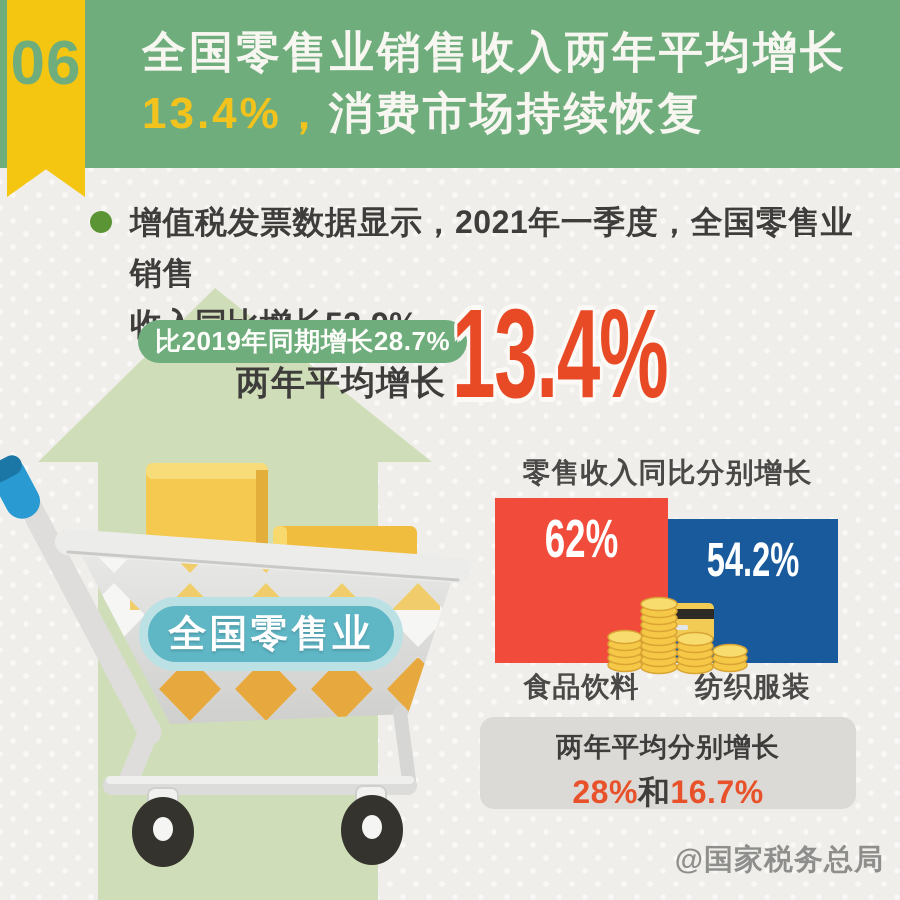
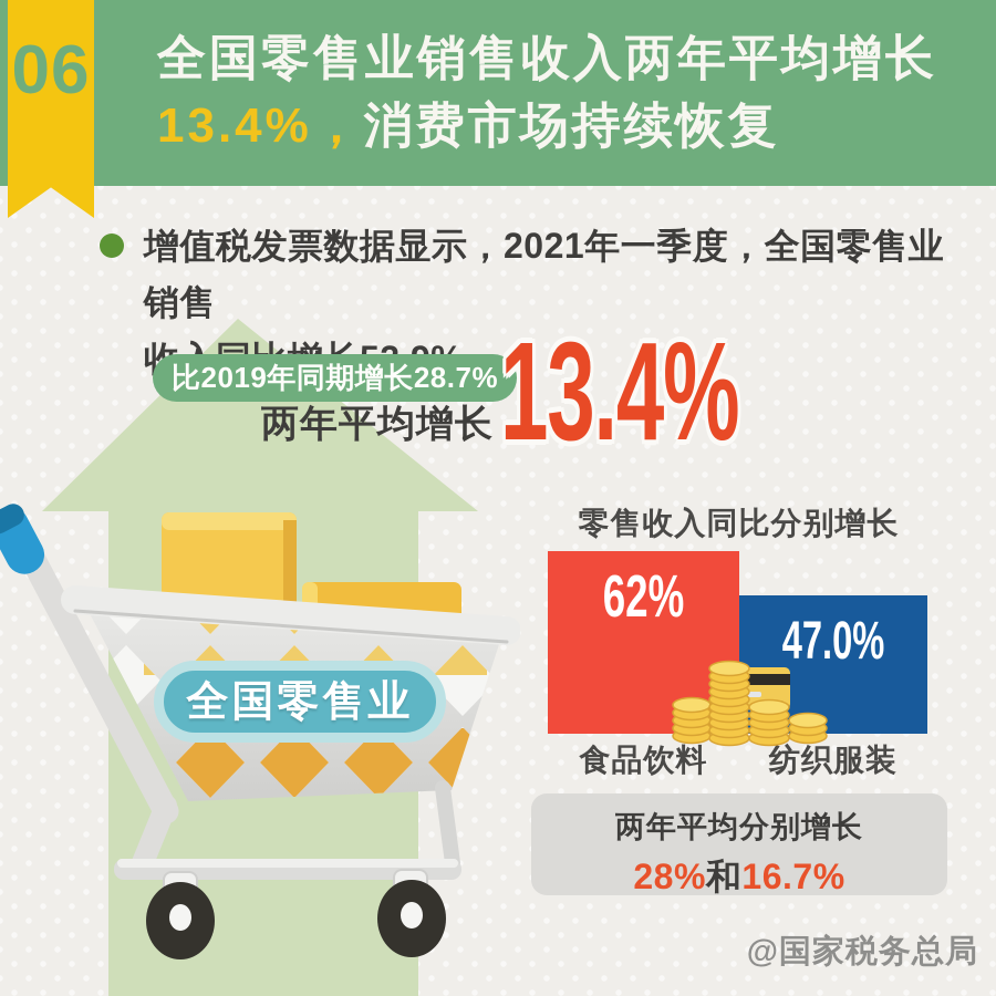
纺织服装: 54.2% -> 47.0%
